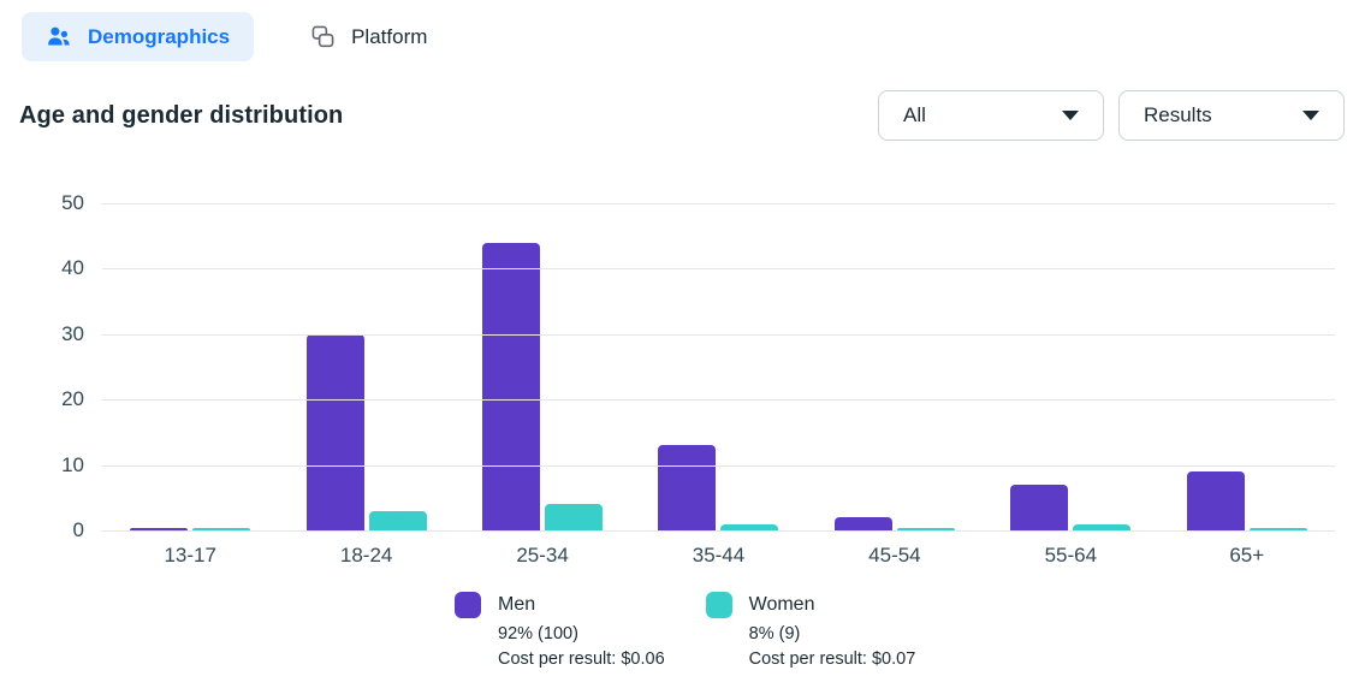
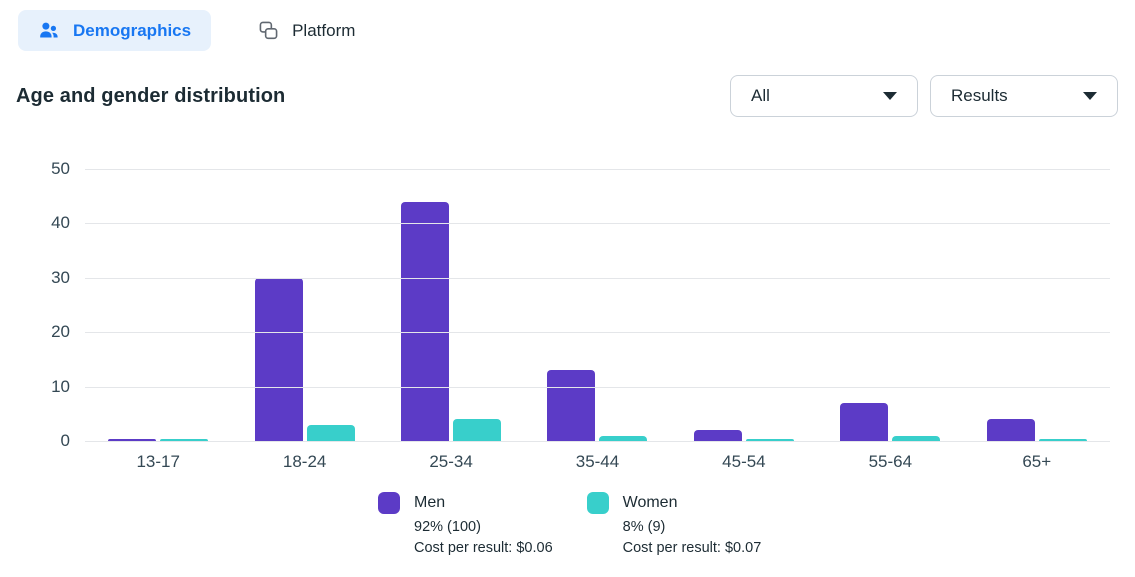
Men/65+: 9 -> 4
